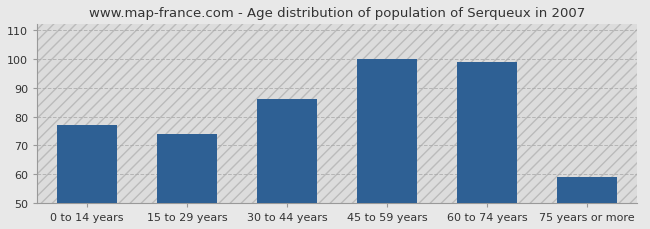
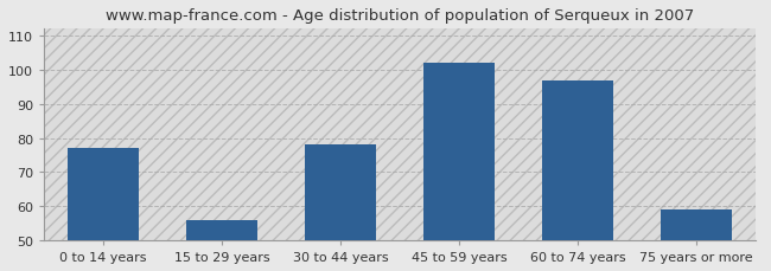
15 to 29 years: 74 -> 56
30 to 44 years: 86 -> 78
45 to 59 years: 100 -> 102
60 to 74 years: 99 -> 97
